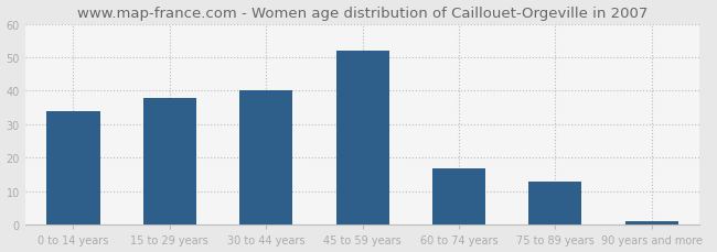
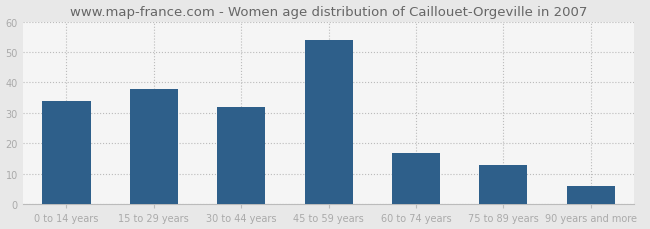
30 to 44 years: 40 -> 32
45 to 59 years: 52 -> 54
90 years and more: 1 -> 6
